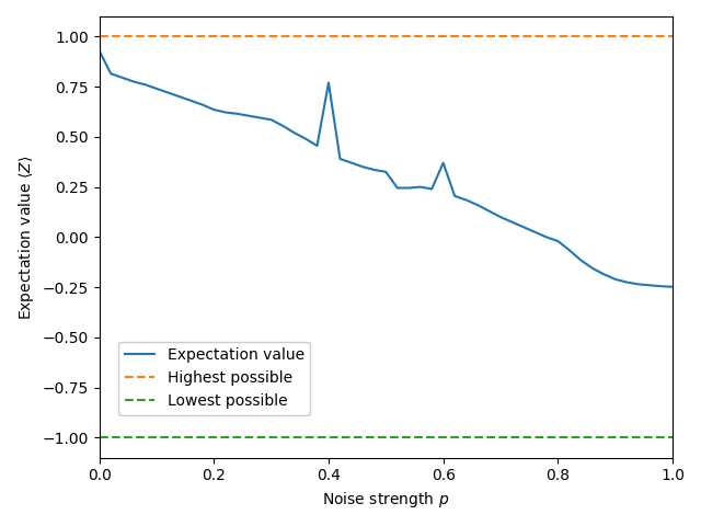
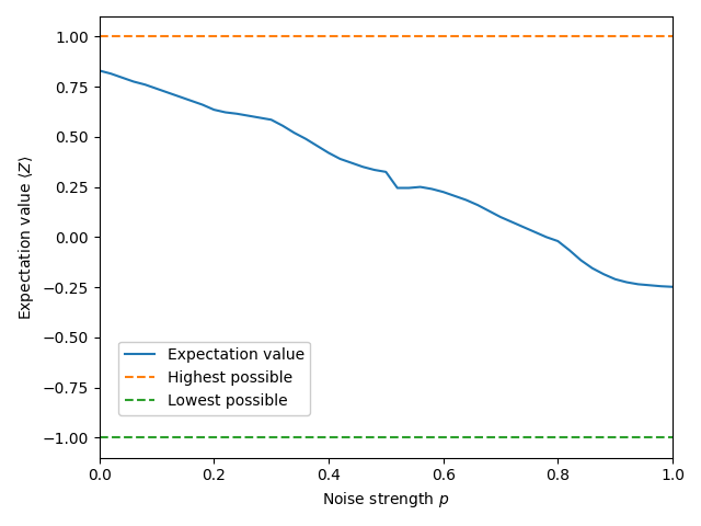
0.0: 0.93 -> 0.83
0.4: 0.77 -> 0.42
0.6: 0.37 -> 0.23
